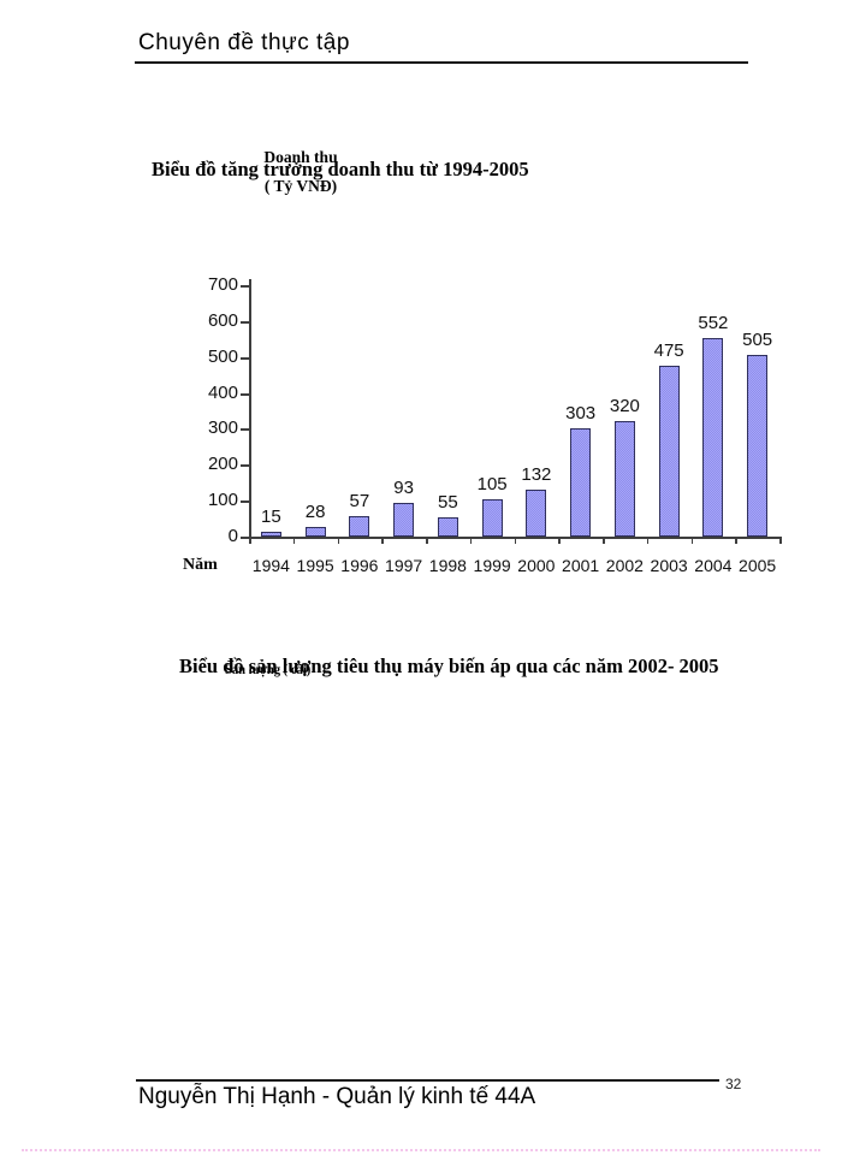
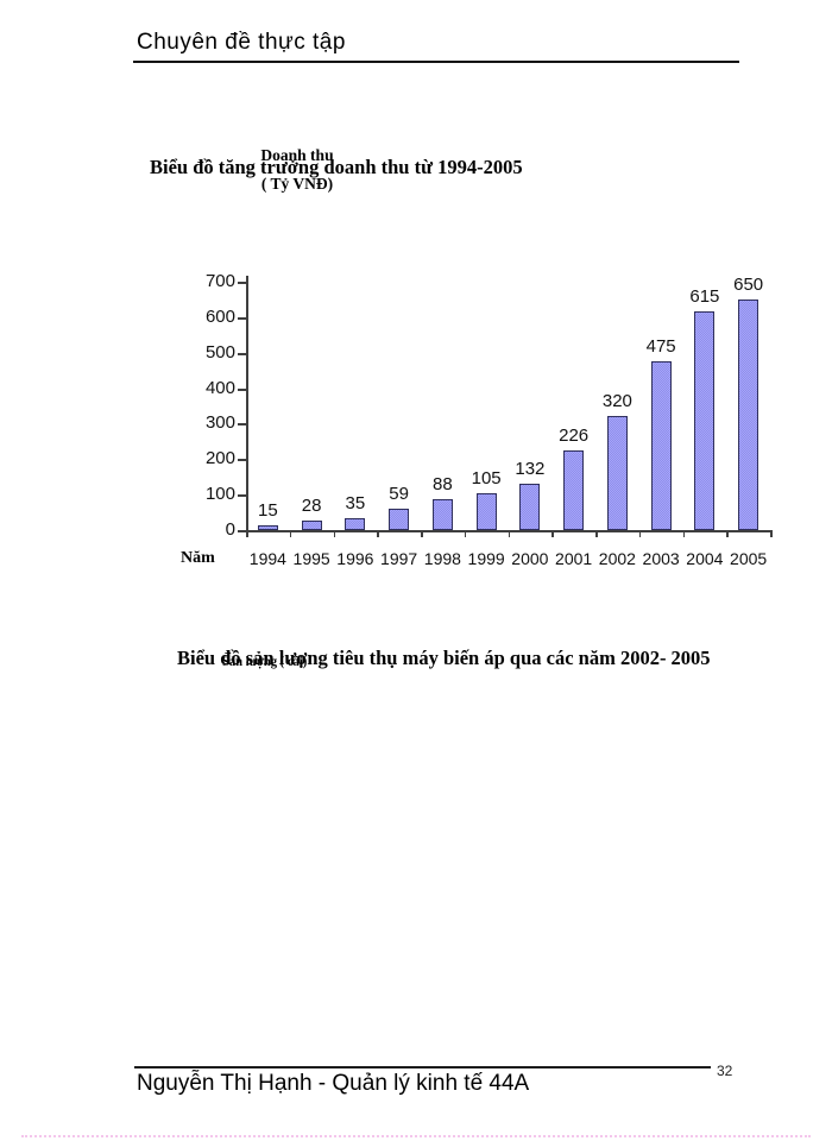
1996: 57 -> 35
1997: 93 -> 59
1998: 55 -> 88
2001: 303 -> 226
2004: 552 -> 615
2005: 505 -> 650
